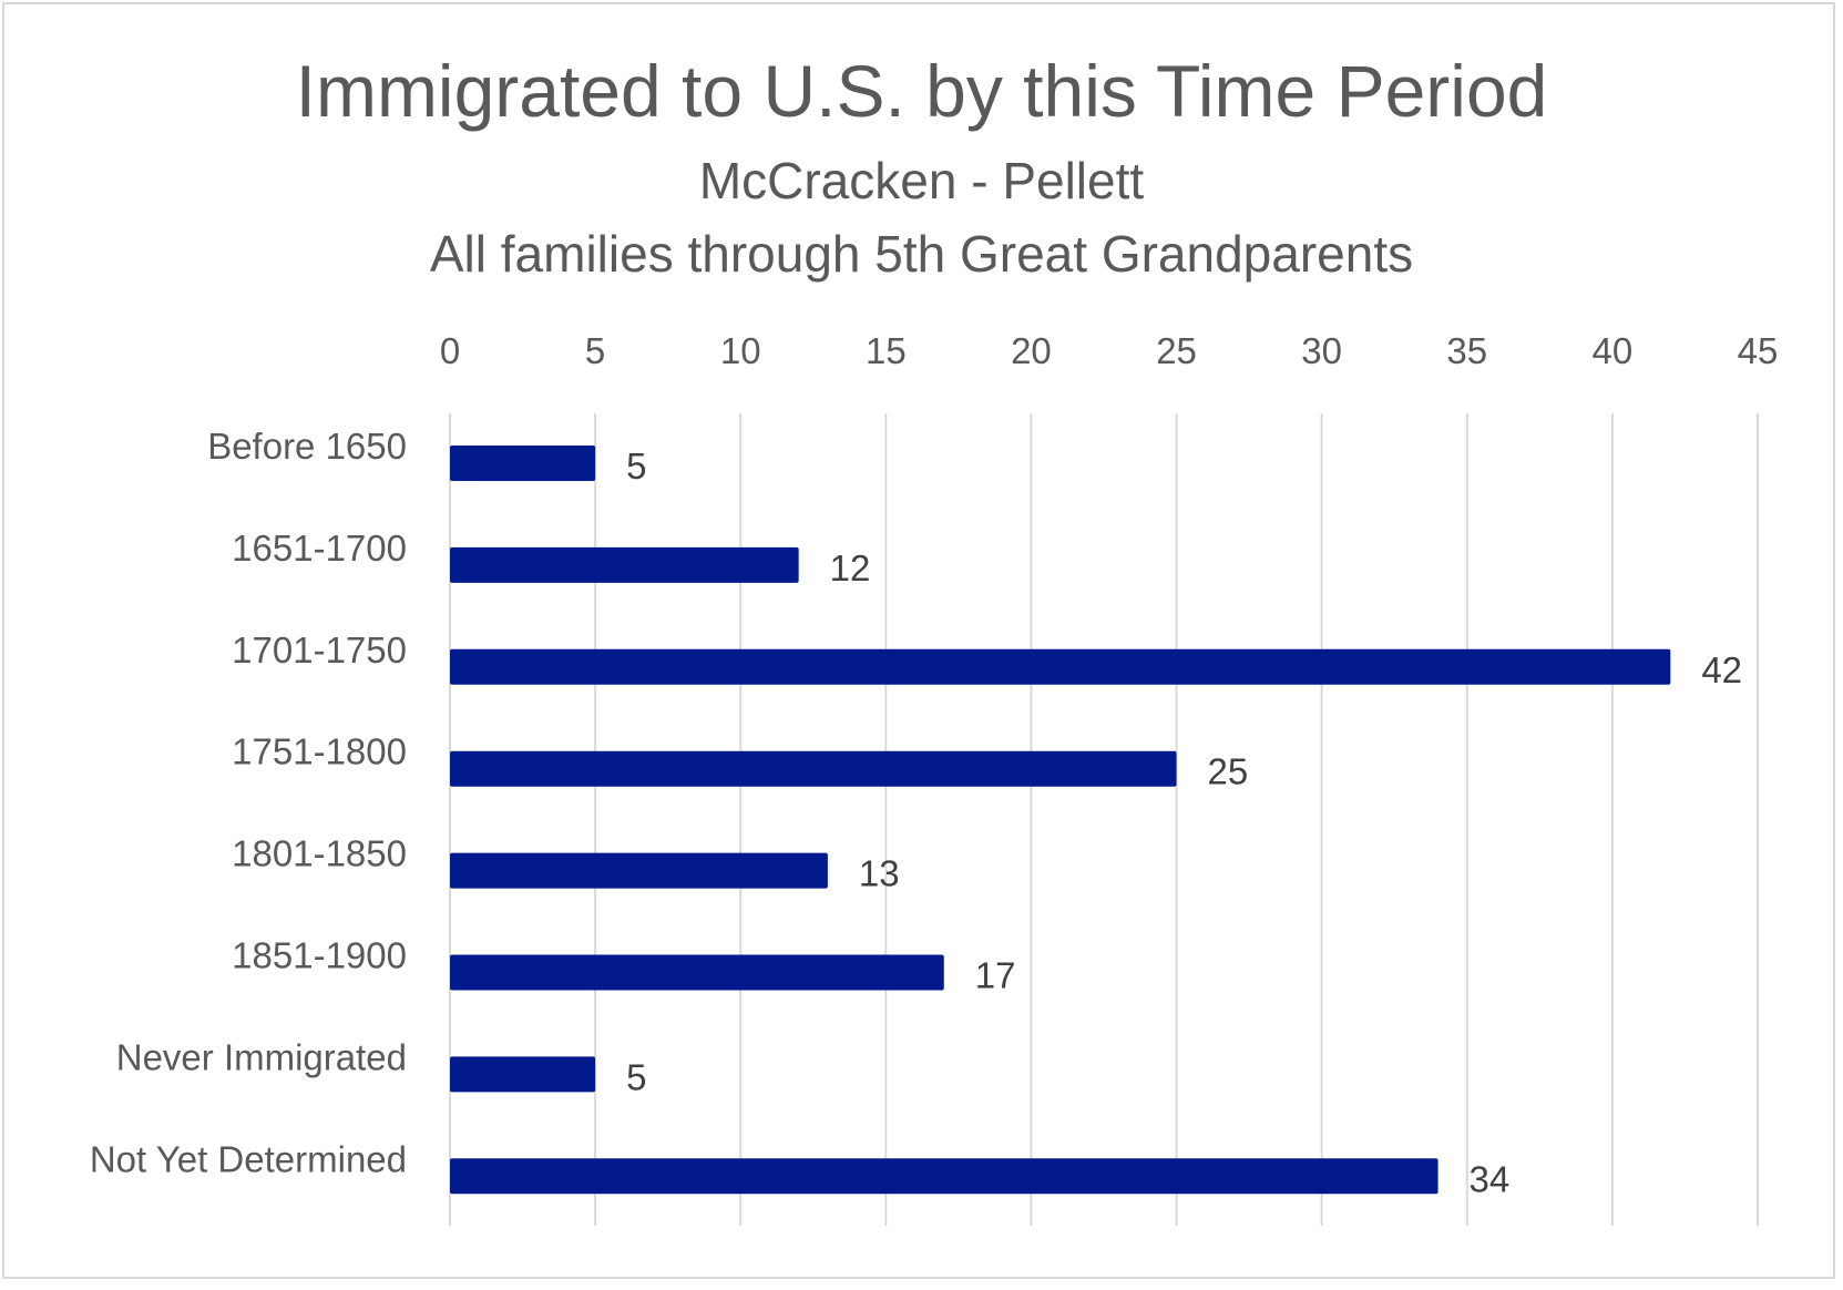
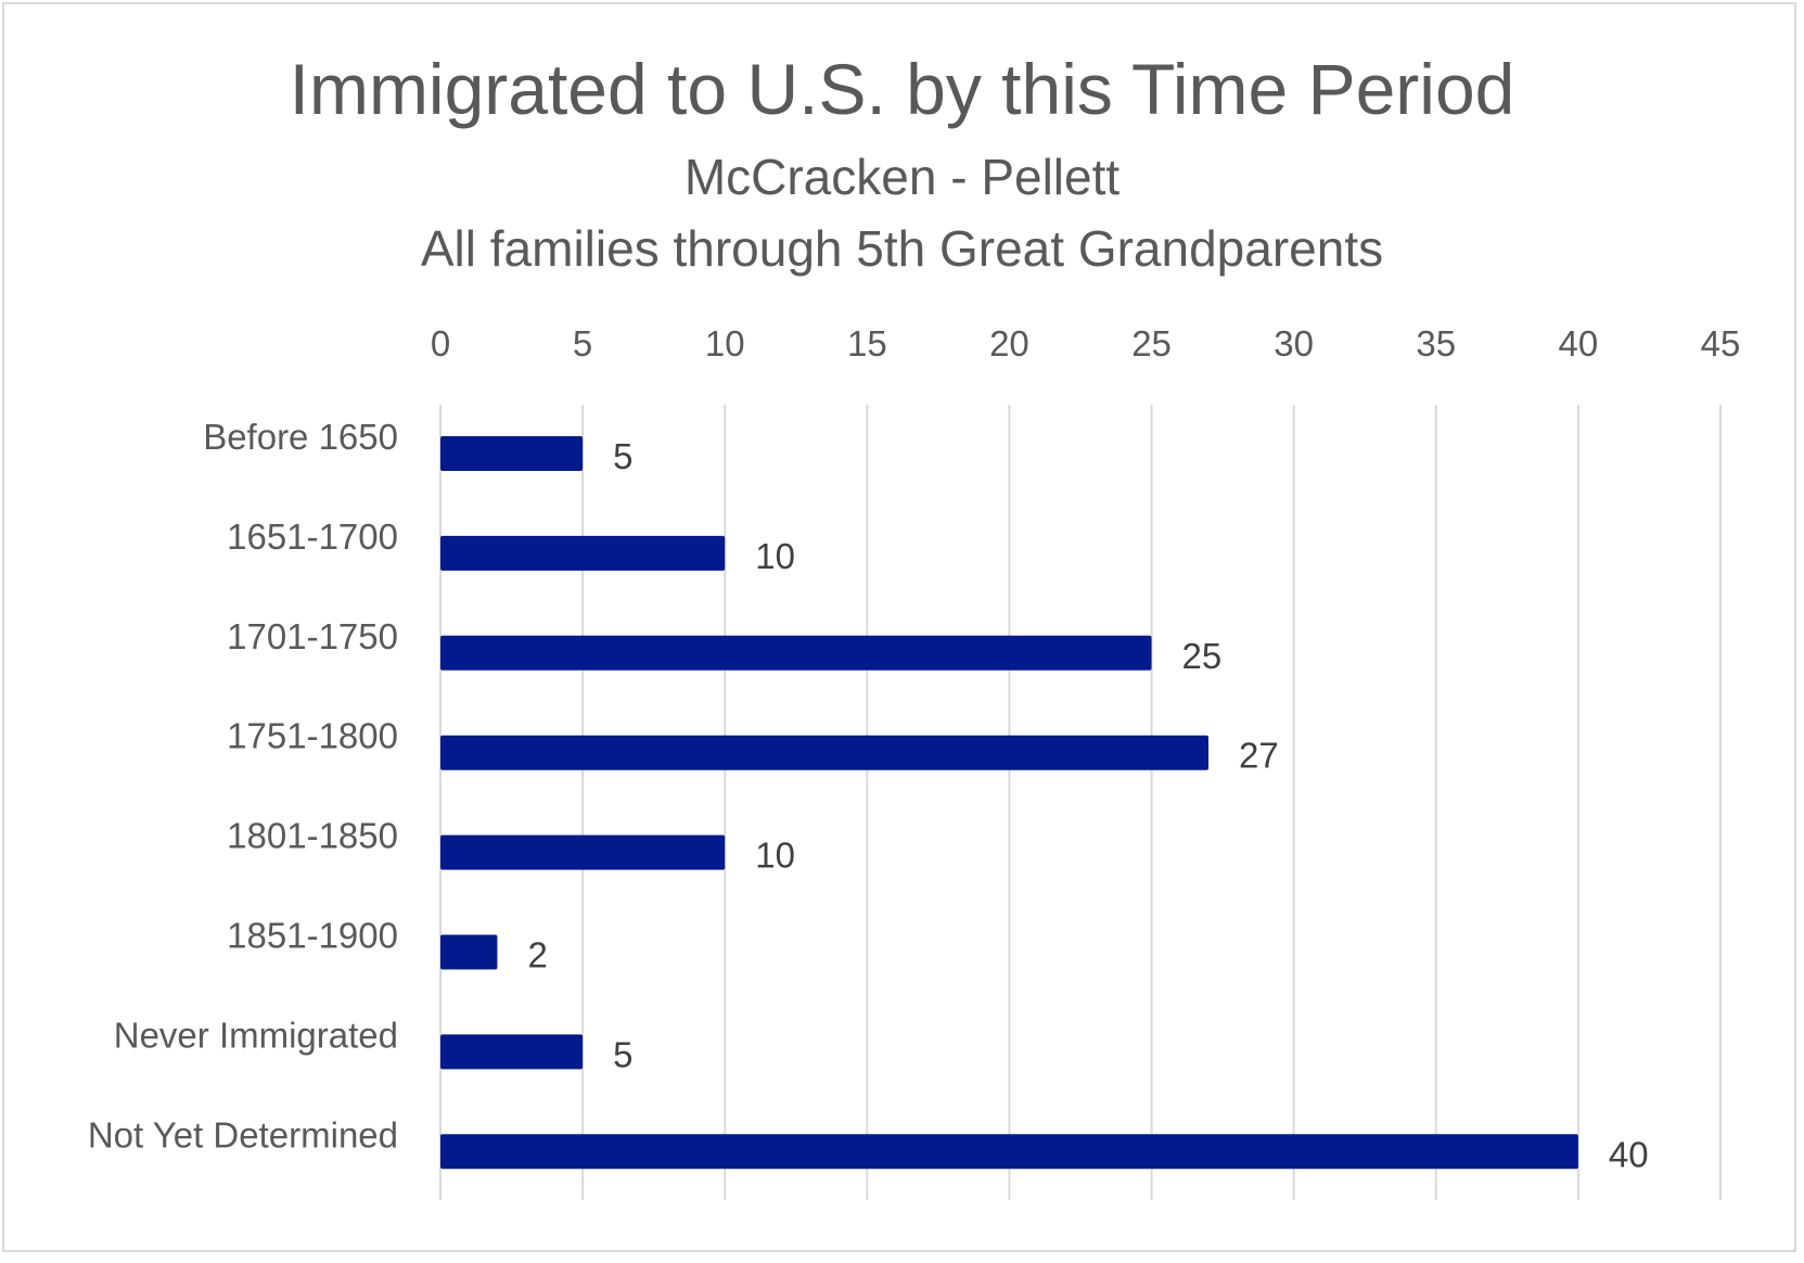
1651-1700: 12 -> 10
1701-1750: 42 -> 25
1751-1800: 25 -> 27
1801-1850: 13 -> 10
1851-1900: 17 -> 2
Not Yet Determined: 34 -> 40
